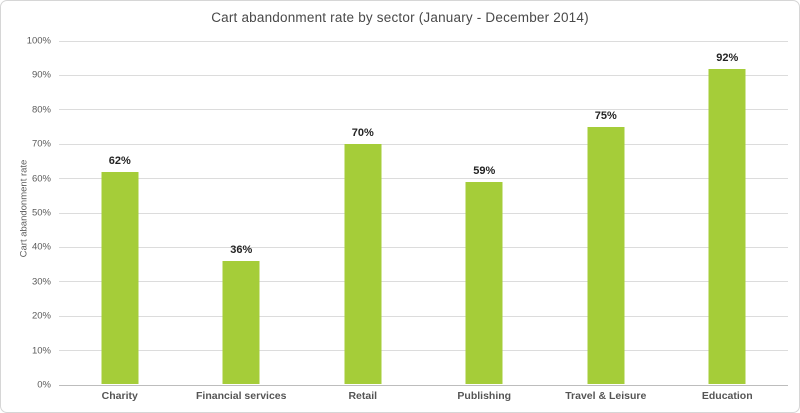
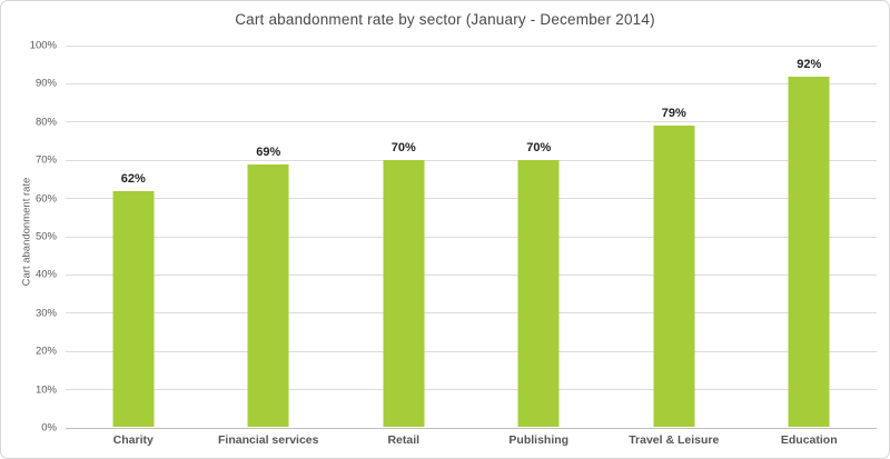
Financial services: 36% -> 69%
Publishing: 59% -> 70%
Travel & Leisure: 75% -> 79%
